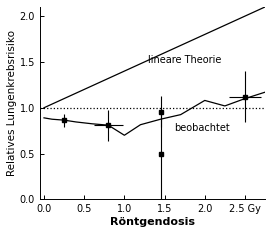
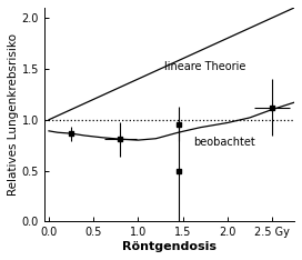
1.0: 0.70 -> 0.80
2.0: 1.08 -> 0.97
